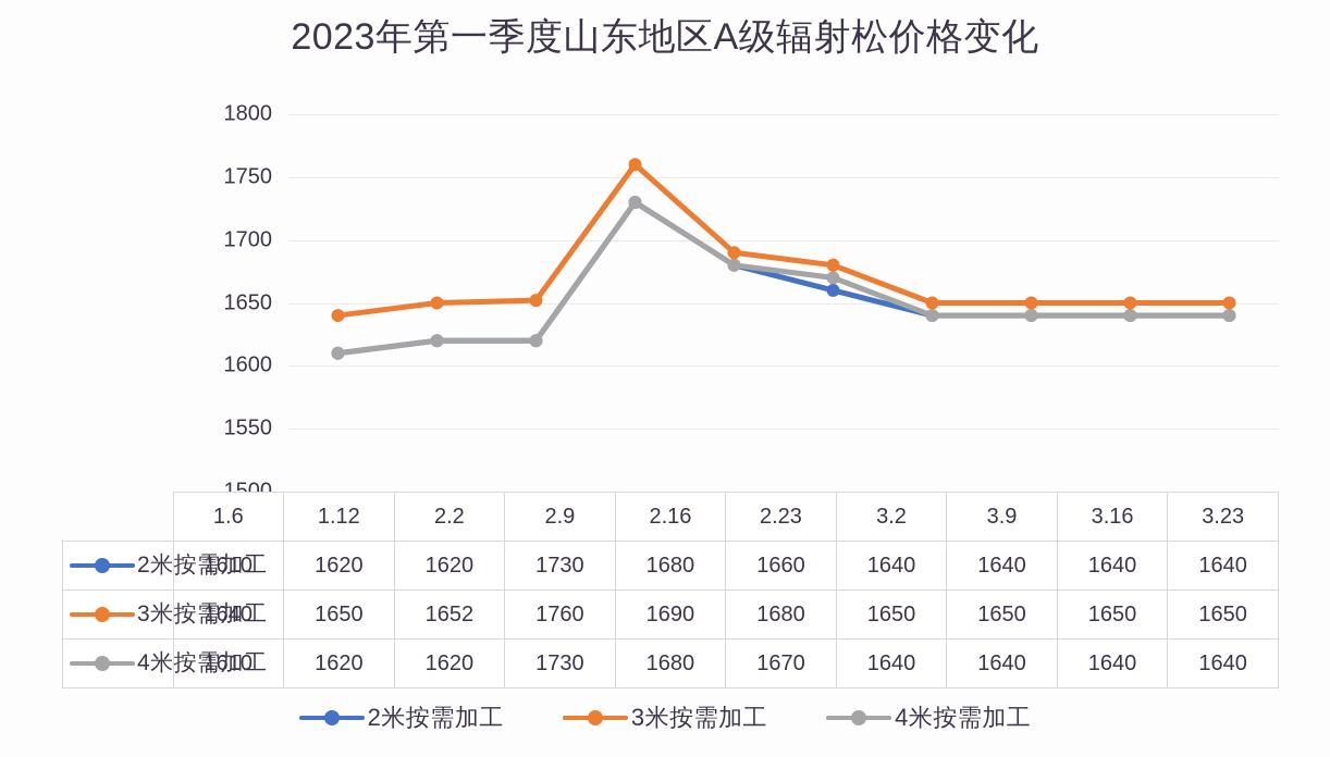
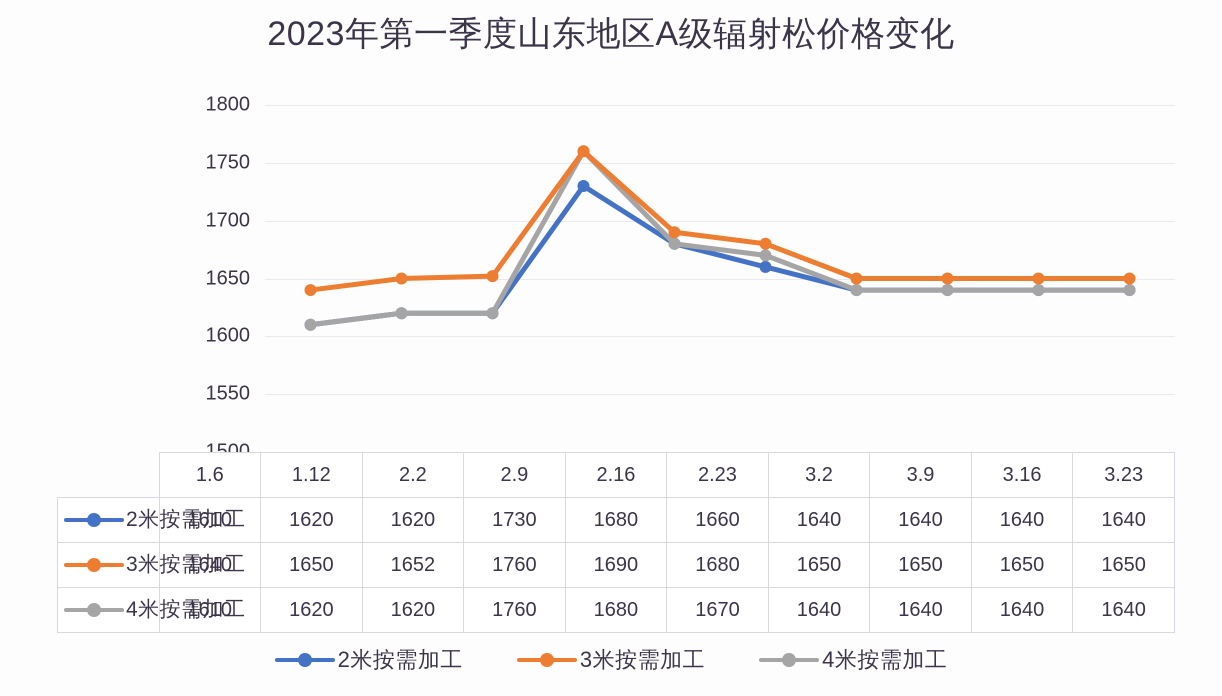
4米按需加工/2.9: 1730 -> 1760
